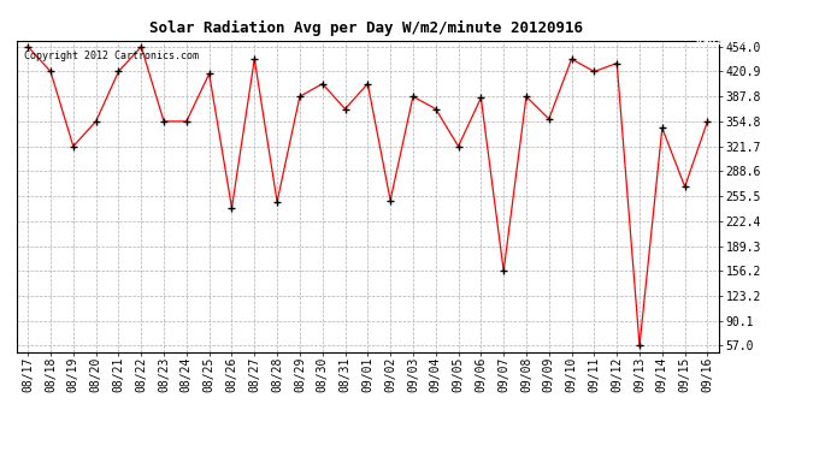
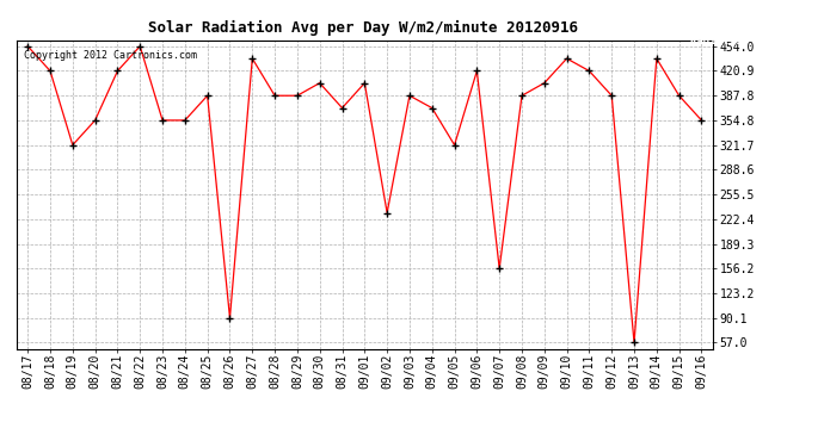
08/25: 418 -> 388
08/26: 240 -> 90
08/28: 248 -> 388
09/02: 250 -> 231
09/06: 386 -> 421
09/09: 358 -> 405
09/12: 432 -> 388
09/14: 346 -> 438
09/15: 268 -> 388
